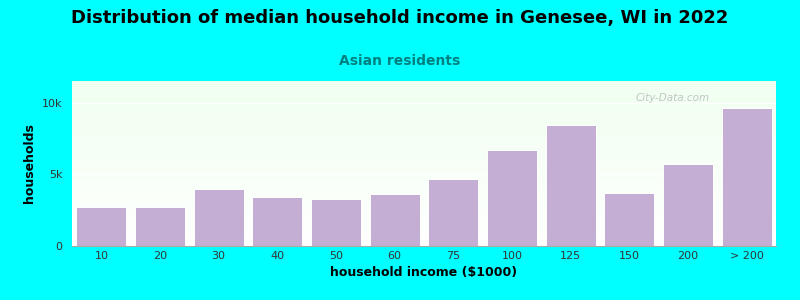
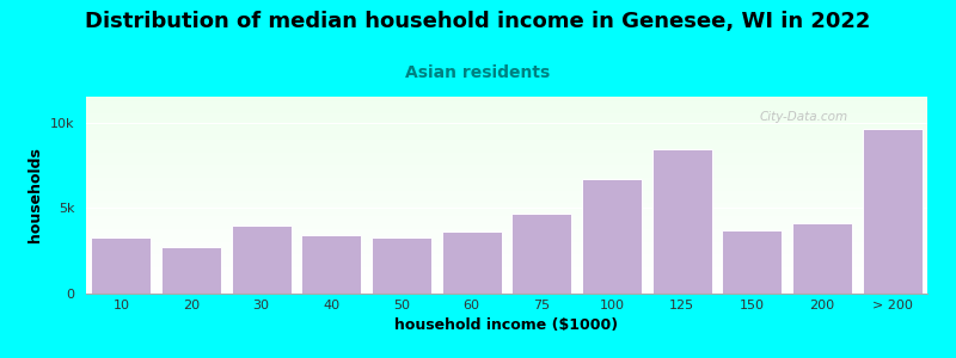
10: 2.7k -> 3.3k
200: 5.7k -> 4.1k
